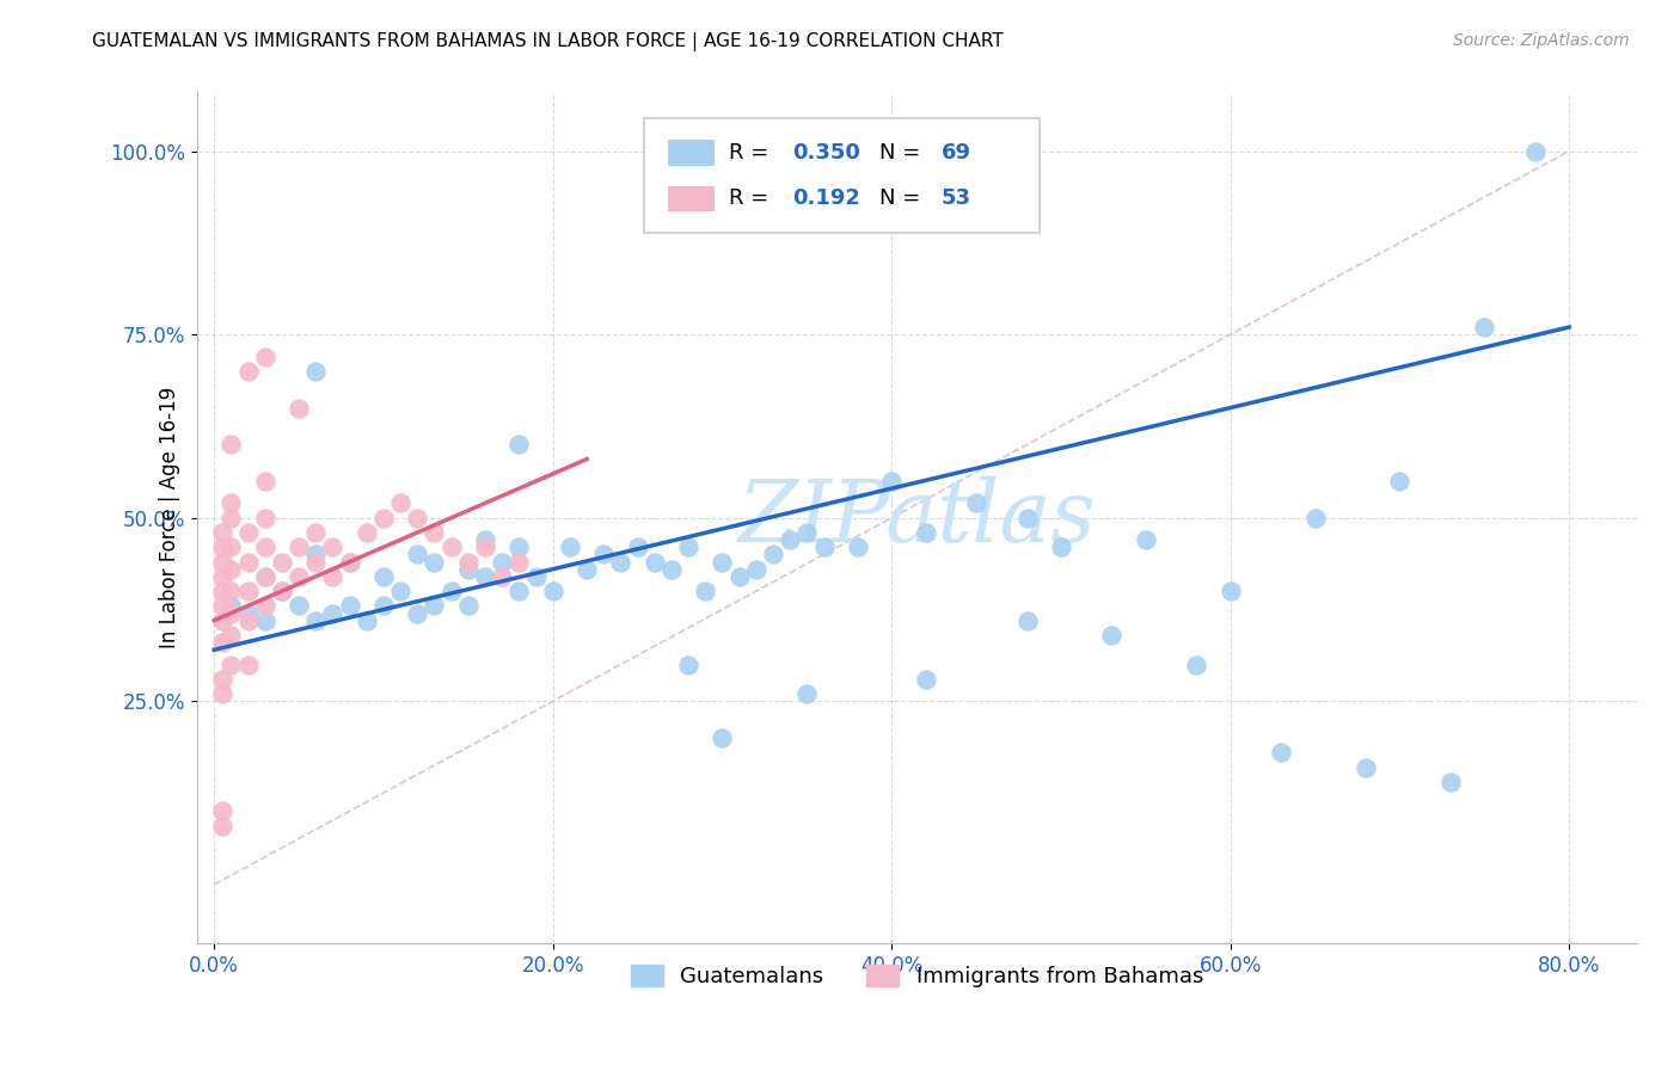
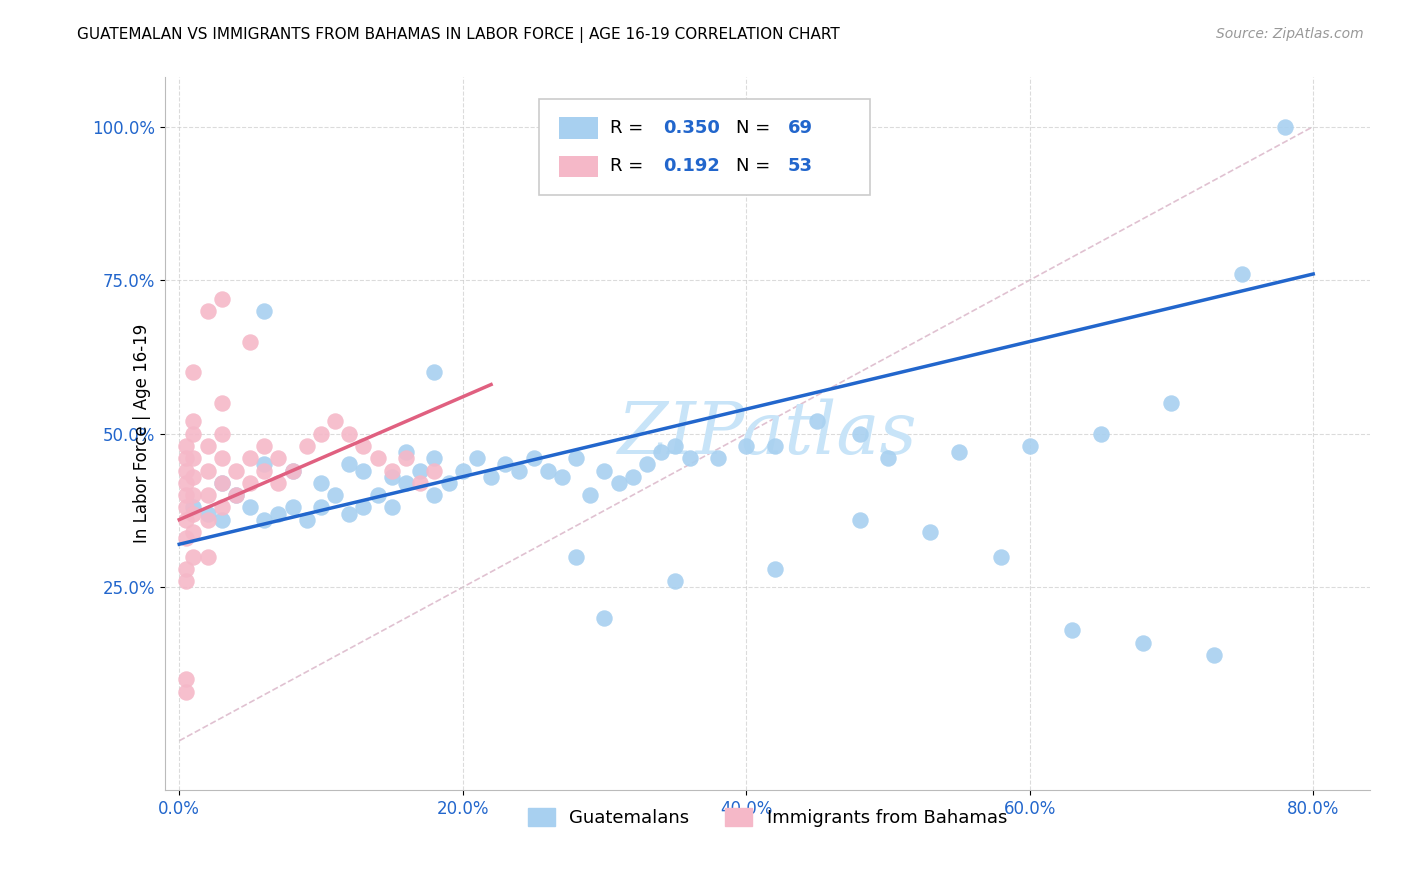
Guatemalans/20.0%: 40% -> 44%
Guatemalans/40.0%: 55% -> 48%
Guatemalans/60.0%: 40% -> 48%
